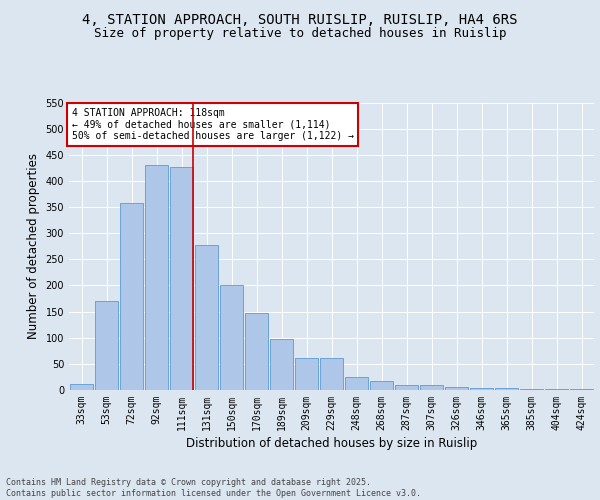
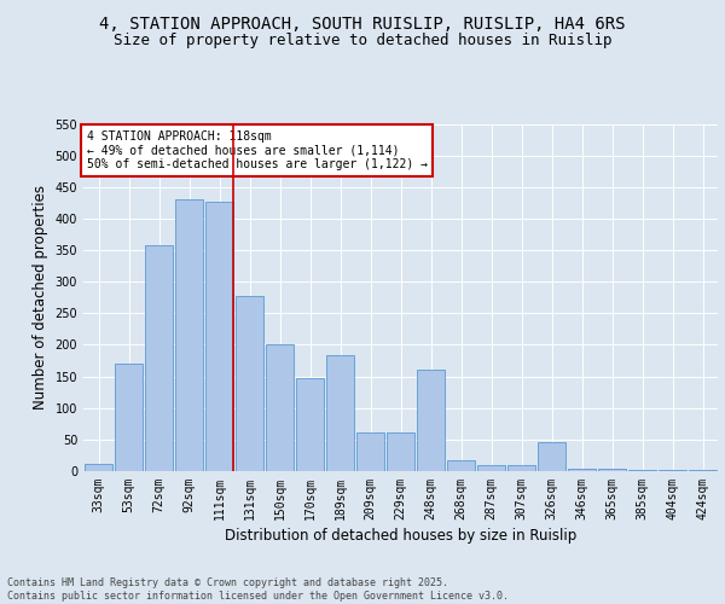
189sqm: 98 -> 184
248sqm: 25 -> 160
326sqm: 6 -> 46
